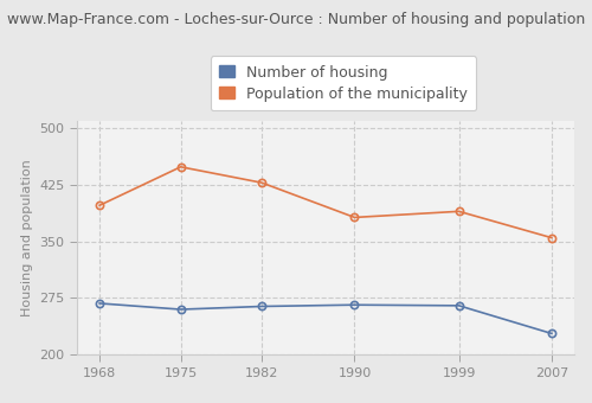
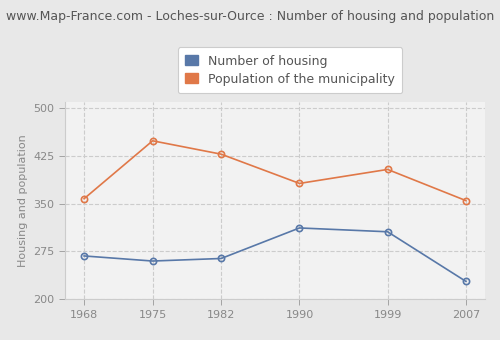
Population of the municipality/1968: 398 -> 358
Number of housing/1990: 266 -> 312
Number of housing/1999: 265 -> 306
Population of the municipality/1999: 390 -> 404
